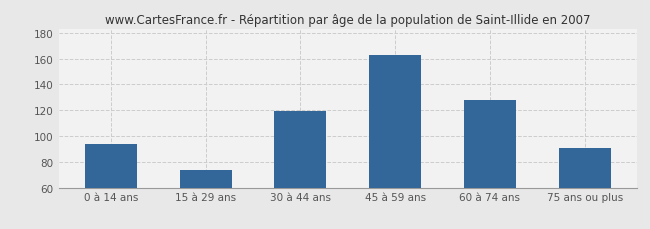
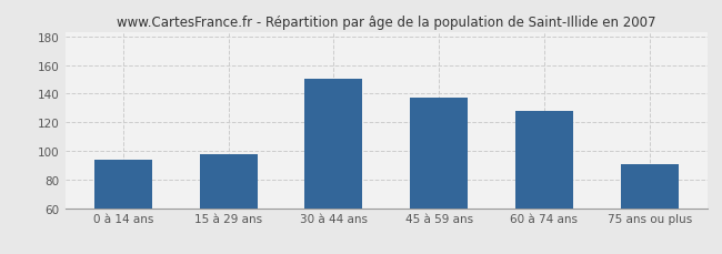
15 à 29 ans: 74 -> 98
30 à 44 ans: 119 -> 150
45 à 59 ans: 163 -> 137
